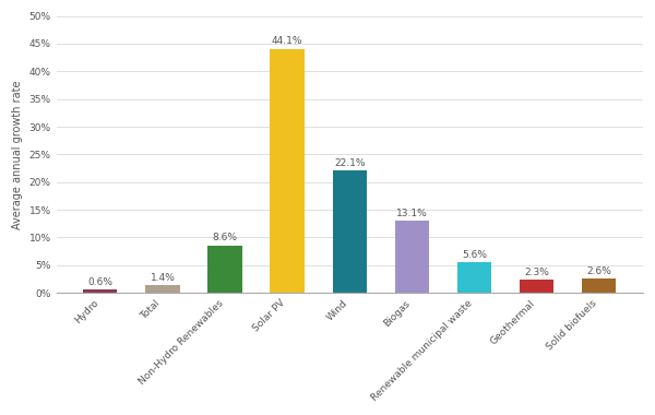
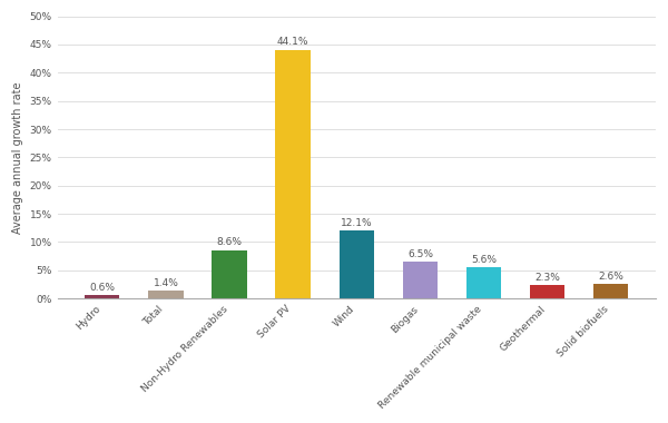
Wind: 22.1% -> 12.1%
Biogas: 13.1% -> 6.5%
